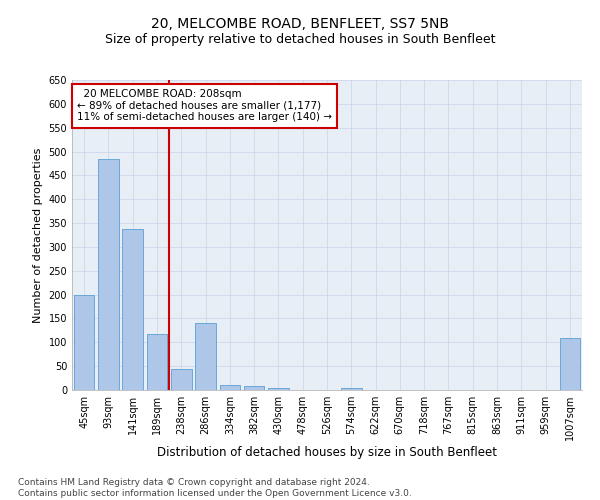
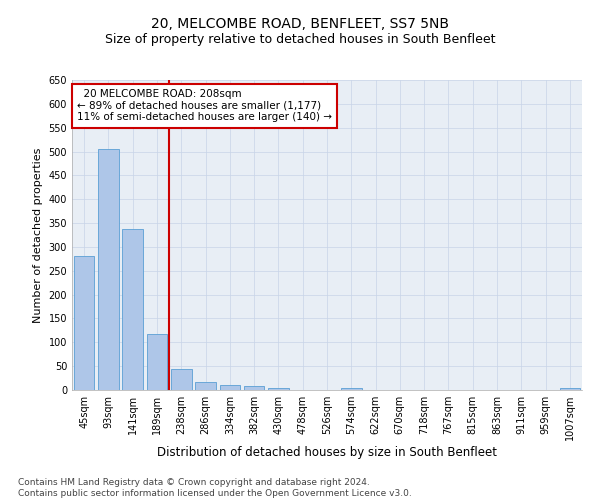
45sqm: 200 -> 280
93sqm: 485 -> 505
286sqm: 140 -> 16
1007sqm: 110 -> 5
